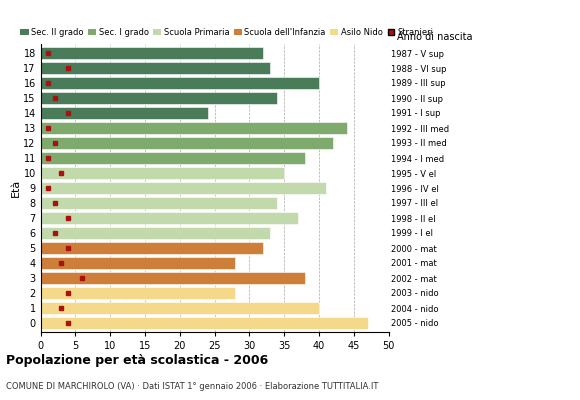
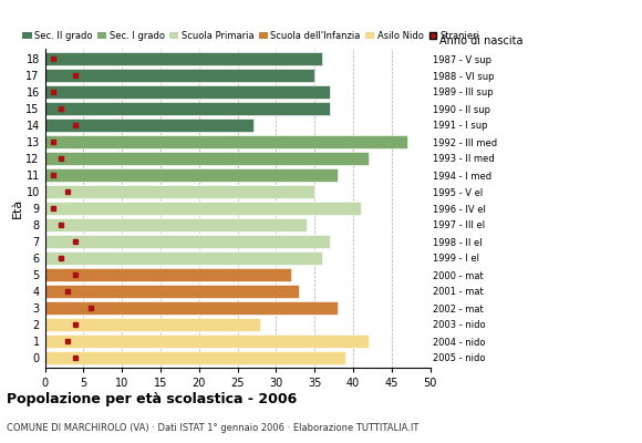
18: 32 -> 36
17: 33 -> 35
16: 40 -> 37
15: 34 -> 37
14: 24 -> 27
13: 44 -> 47
6: 33 -> 36
4: 28 -> 33
1: 40 -> 42
0: 47 -> 39
